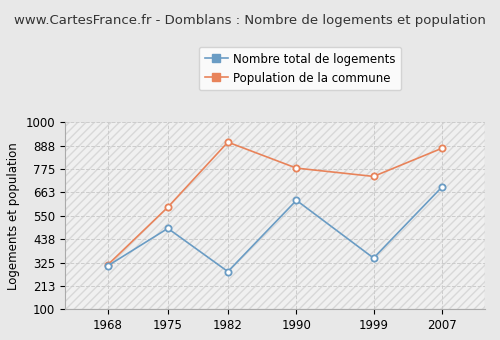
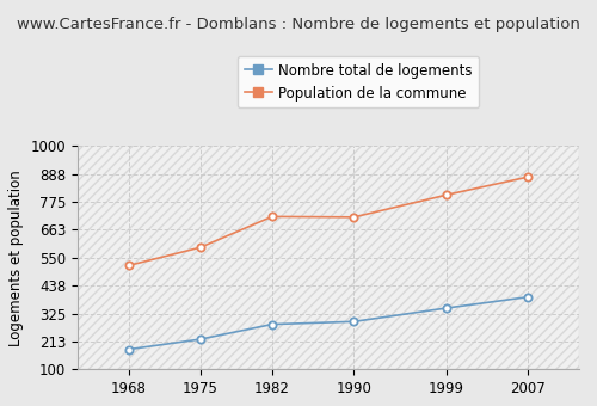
Nombre total de logements/1968: 310 -> 181
Population de la commune/1968: 315 -> 519
Nombre total de logements/1975: 490 -> 222
Population de la commune/1982: 905 -> 716
Nombre total de logements/1990: 625 -> 293
Population de la commune/1990: 780 -> 714
Population de la commune/1999: 740 -> 803
Nombre total de logements/2007: 690 -> 392
